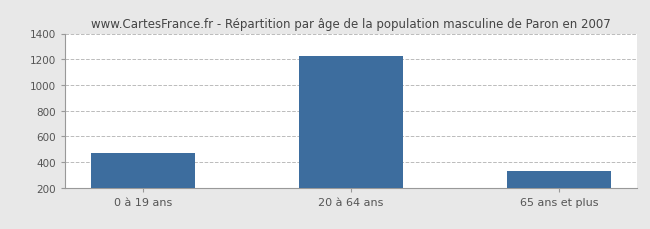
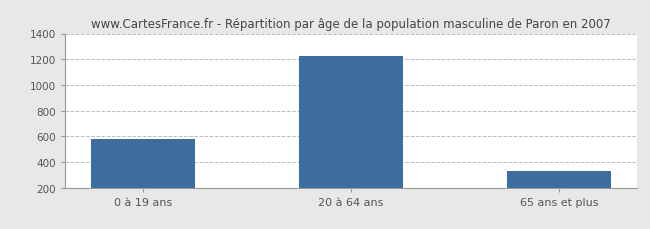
0 à 19 ans: 470 -> 580
